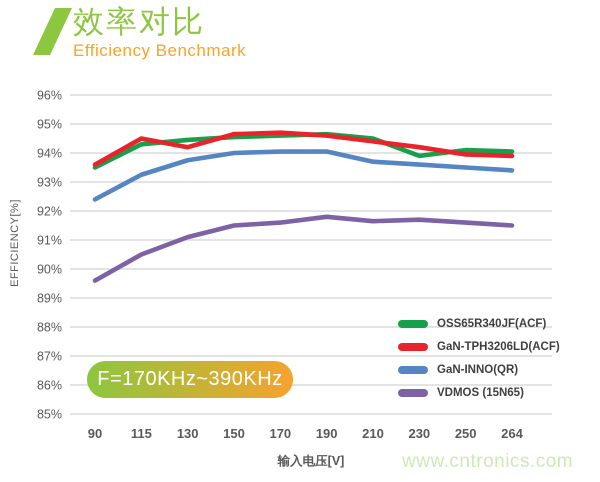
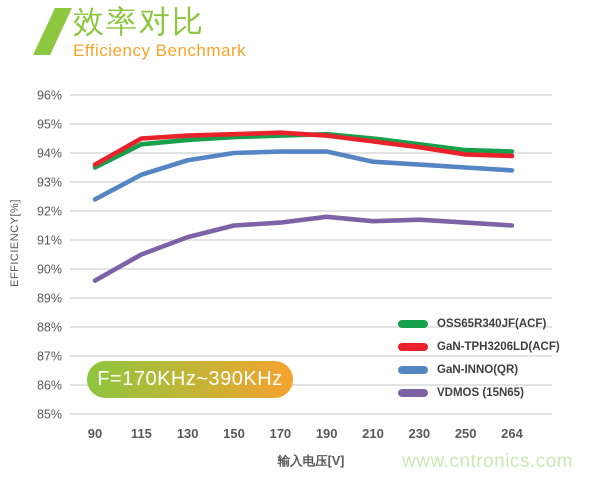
GaN-TPH3206LD(ACF)/130: 94.2% -> 94.6%
OSS65R340JF(ACF)/230: 93.9% -> 94.3%
